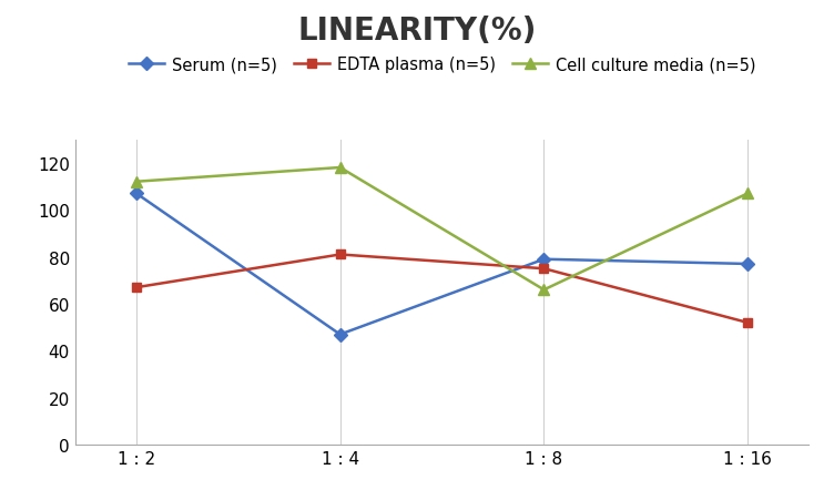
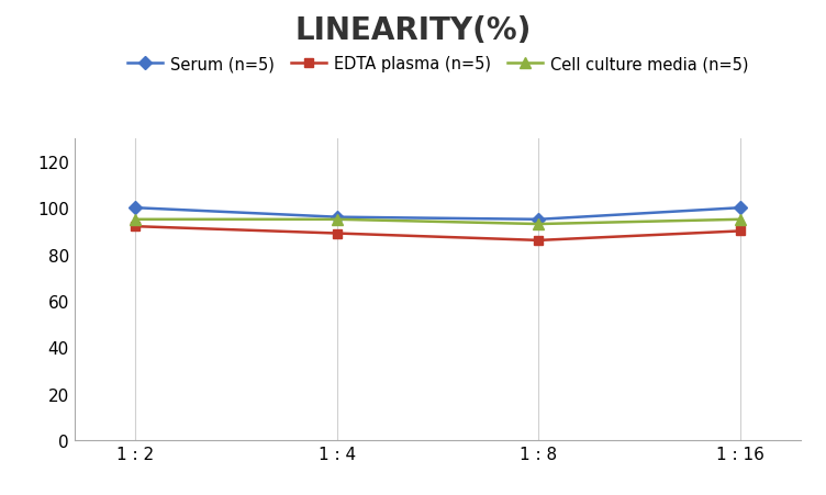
Serum (n=5)/1 : 2: 107 -> 100
EDTA plasma (n=5)/1 : 2: 67 -> 92
Cell culture media (n=5)/1 : 2: 112 -> 95
Serum (n=5)/1 : 4: 47 -> 96
EDTA plasma (n=5)/1 : 4: 81 -> 89
Cell culture media (n=5)/1 : 4: 118 -> 95
Serum (n=5)/1 : 8: 79 -> 95
EDTA plasma (n=5)/1 : 8: 75 -> 86
Cell culture media (n=5)/1 : 8: 66 -> 93
Serum (n=5)/1 : 16: 77 -> 100
EDTA plasma (n=5)/1 : 16: 52 -> 90
Cell culture media (n=5)/1 : 16: 107 -> 95
